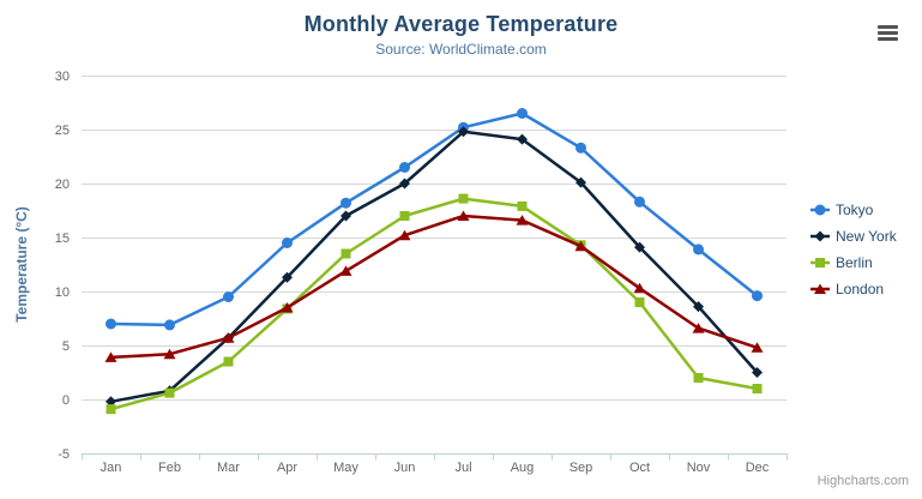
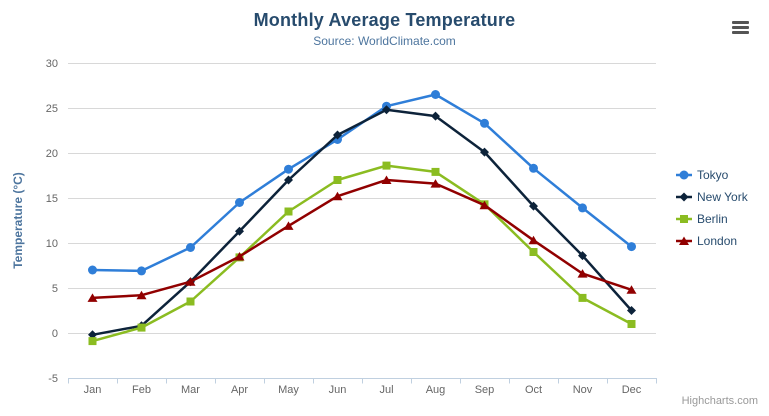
New York/Jun: 20 -> 22
Berlin/Nov: 2 -> 4
